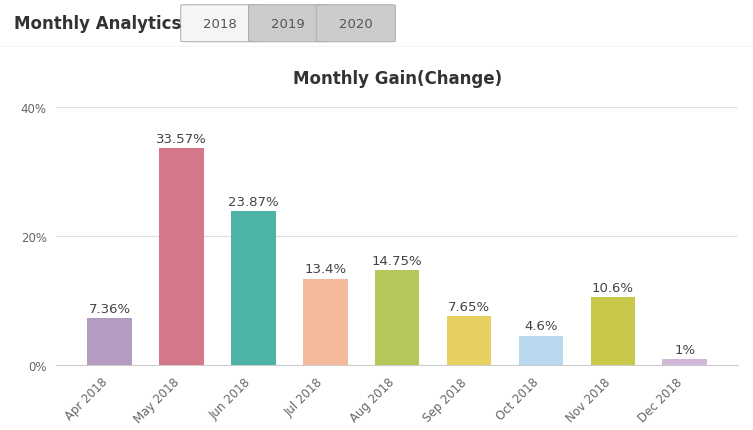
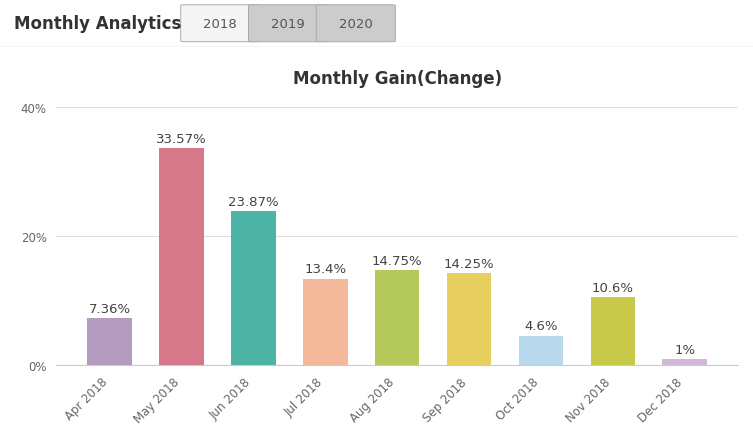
Sep 2018: 7.65% -> 14.25%
